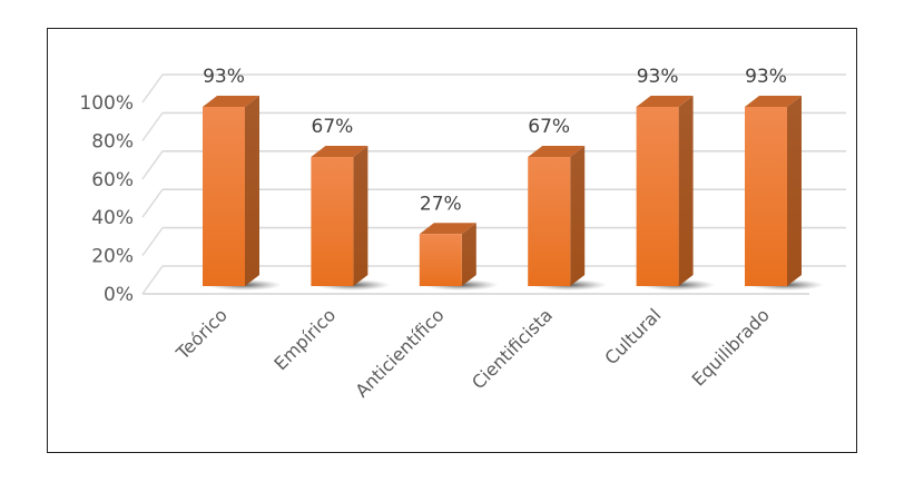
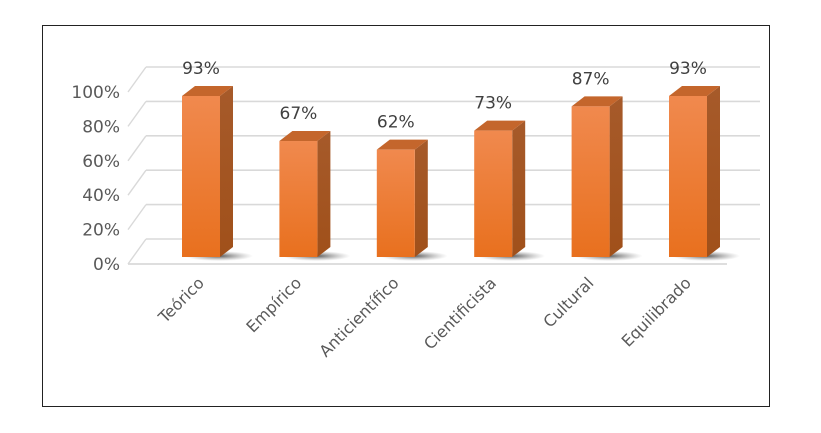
Anticientífico: 27% -> 62%
Cientificista: 67% -> 73%
Cultural: 93% -> 87%
